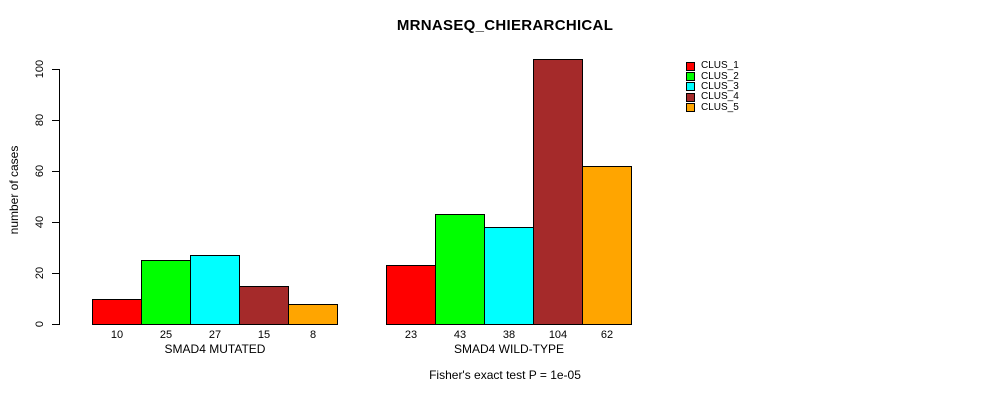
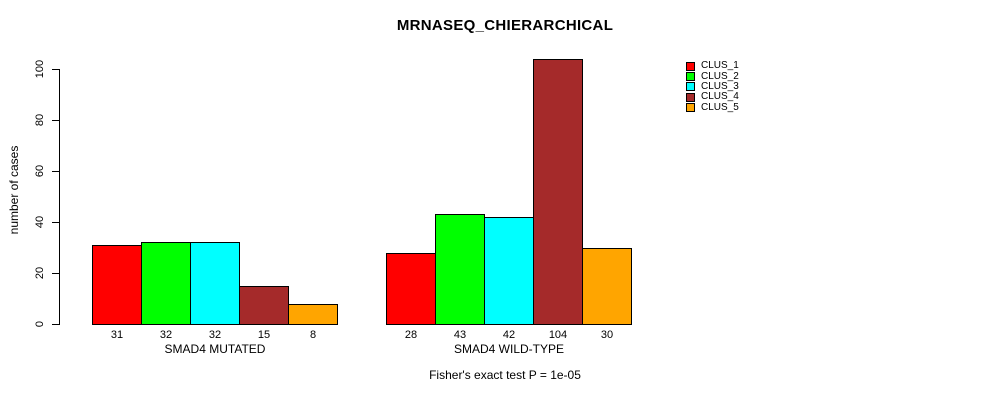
CLUS_1/SMAD4 MUTATED: 10 -> 31
CLUS_2/SMAD4 MUTATED: 25 -> 32
CLUS_3/SMAD4 MUTATED: 27 -> 32
CLUS_1/SMAD4 WILD-TYPE: 23 -> 28
CLUS_3/SMAD4 WILD-TYPE: 38 -> 42
CLUS_5/SMAD4 WILD-TYPE: 62 -> 30
